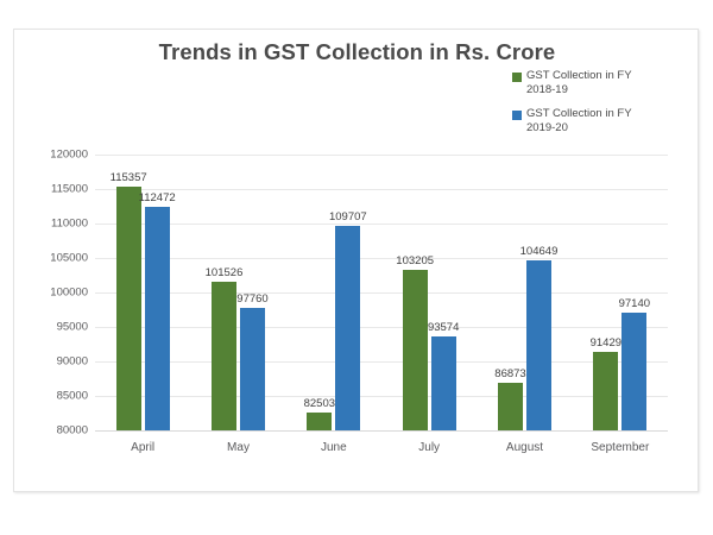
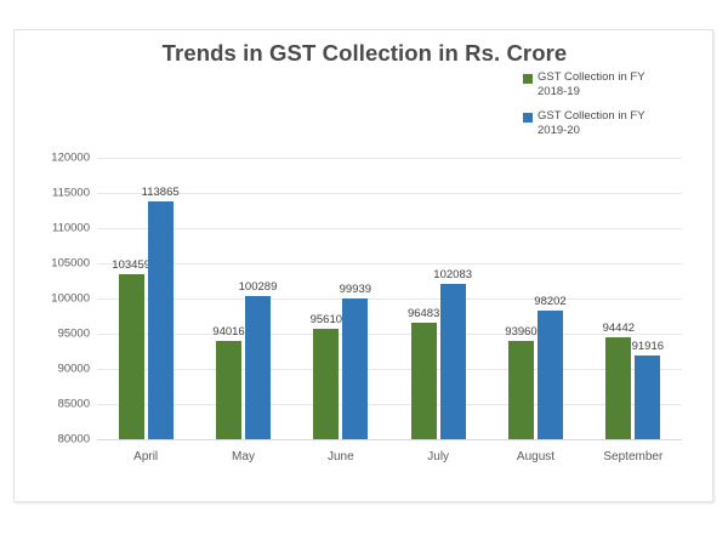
GST Collection in FY 2018-19/April: 115357 -> 103459
GST Collection in FY 2019-20/April: 112472 -> 113865
GST Collection in FY 2018-19/May: 101526 -> 94016
GST Collection in FY 2019-20/May: 97760 -> 100289
GST Collection in FY 2018-19/June: 82503 -> 95610
GST Collection in FY 2019-20/June: 109707 -> 99939
GST Collection in FY 2018-19/July: 103205 -> 96483
GST Collection in FY 2019-20/July: 93574 -> 102083
GST Collection in FY 2018-19/August: 86873 -> 93960
GST Collection in FY 2019-20/August: 104649 -> 98202
GST Collection in FY 2018-19/September: 91429 -> 94442
GST Collection in FY 2019-20/September: 97140 -> 91916
